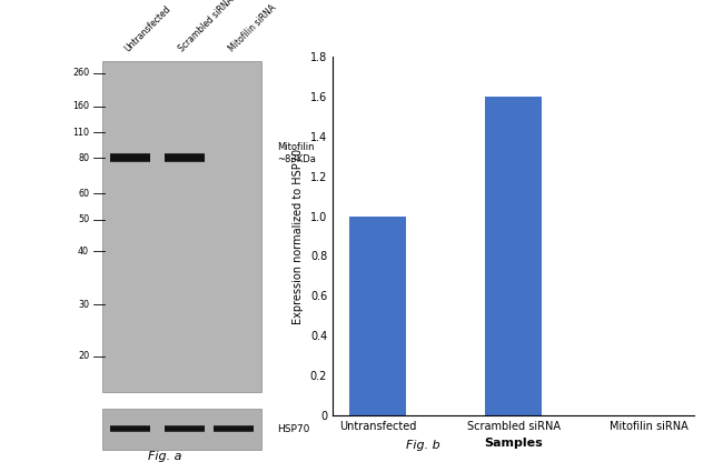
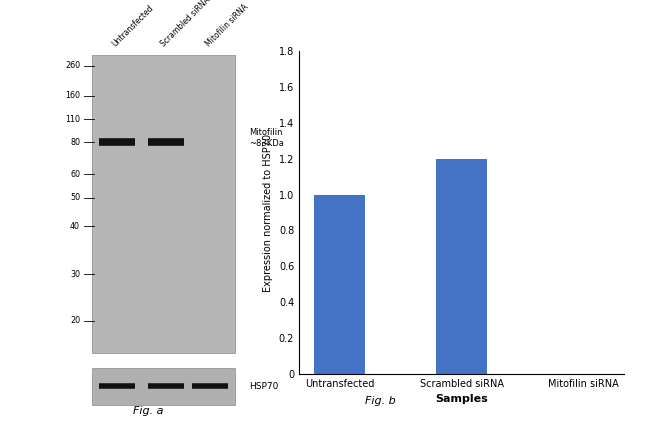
Scrambled siRNA: 1.6 -> 1.2
